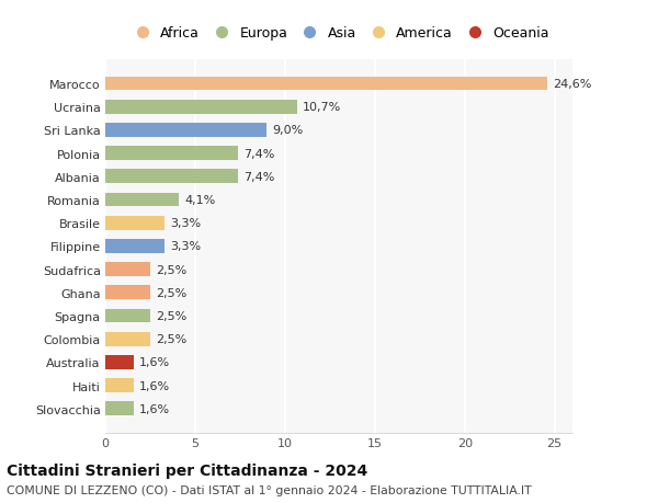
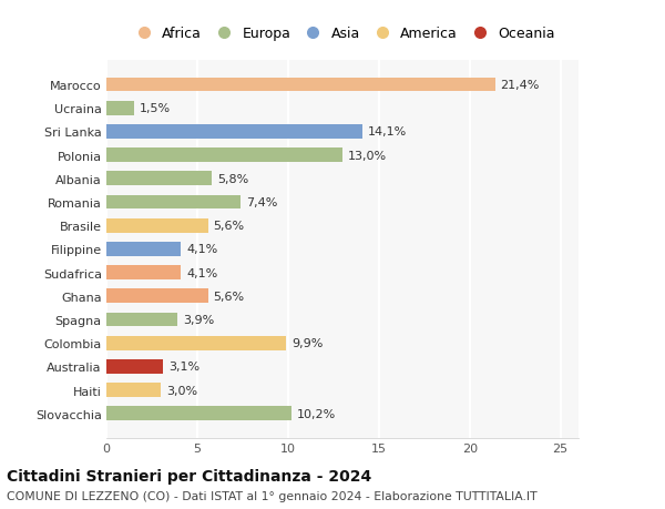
Marocco: 24,6% -> 21,4%
Ucraina: 10,7% -> 1,5%
Sri Lanka: 9,0% -> 14,1%
Polonia: 7,4% -> 13,0%
Albania: 7,4% -> 5,8%
Romania: 4,1% -> 7,4%
Brasile: 3,3% -> 5,6%
Filippine: 3,3% -> 4,1%
Sudafrica: 2,5% -> 4,1%
Ghana: 2,5% -> 5,6%
Spagna: 2,5% -> 3,9%
Colombia: 2,5% -> 9,9%
Australia: 1,6% -> 3,1%
Haiti: 1,6% -> 3,0%
Slovacchia: 1,6% -> 10,2%
